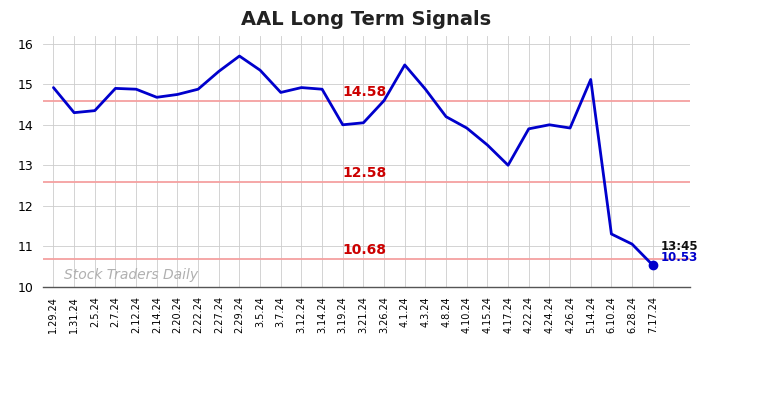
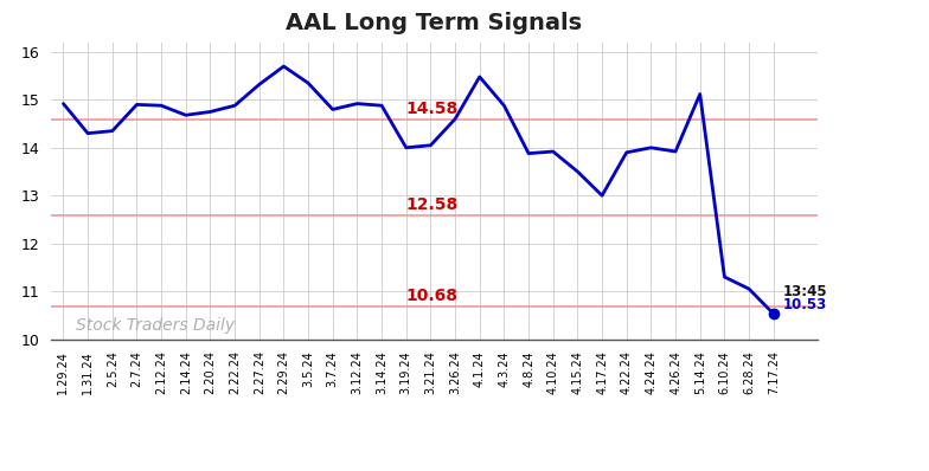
4.8.24: 14.20 -> 13.88
